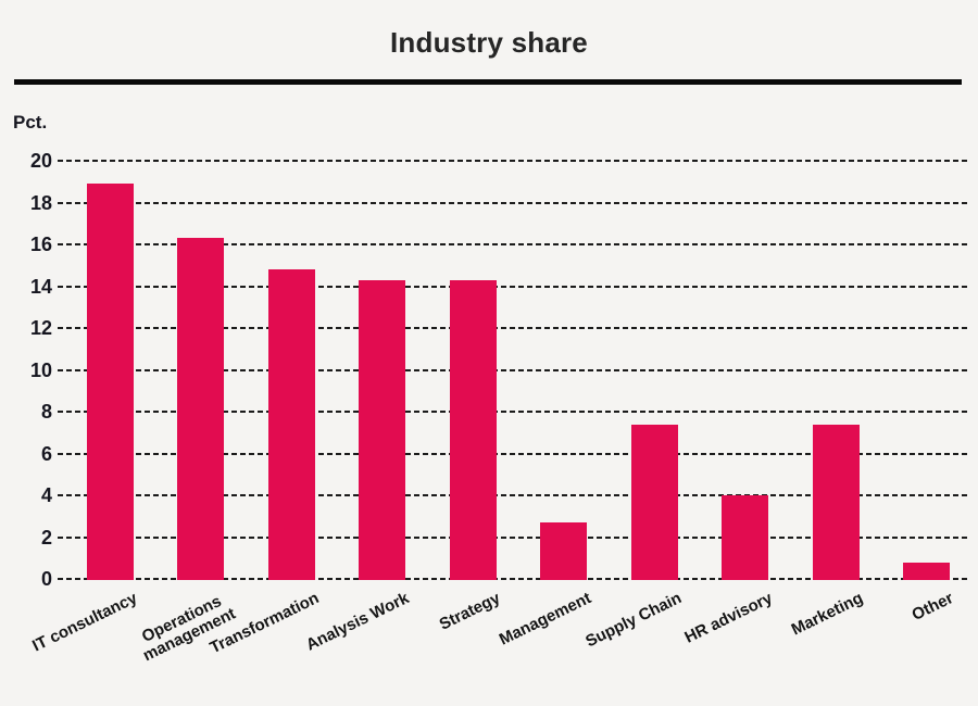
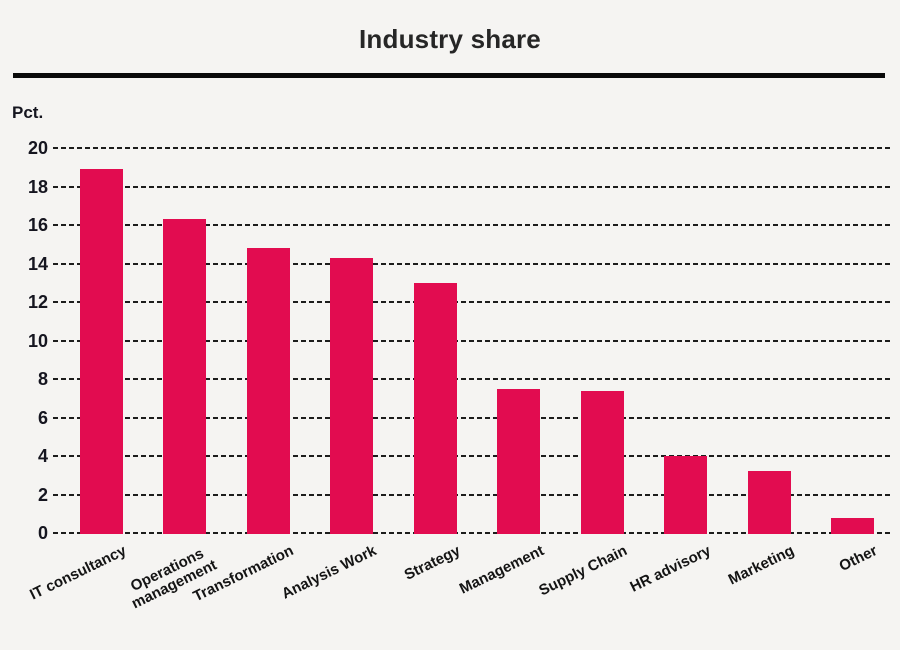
Strategy: 14.3 -> 13.0
Management: 2.7 -> 7.5
Marketing: 7.4 -> 3.2
